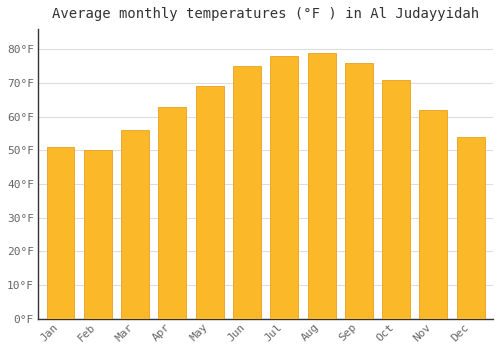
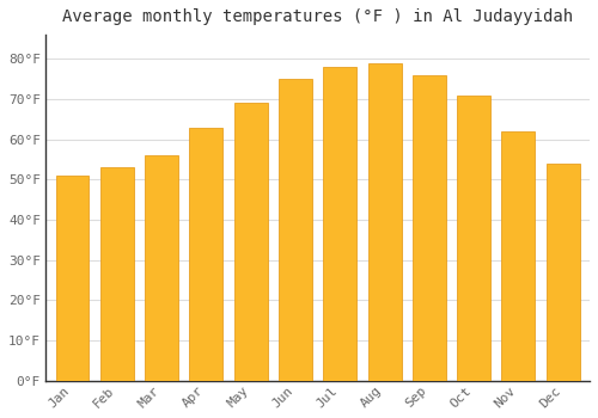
Feb: 50°F -> 53°F
